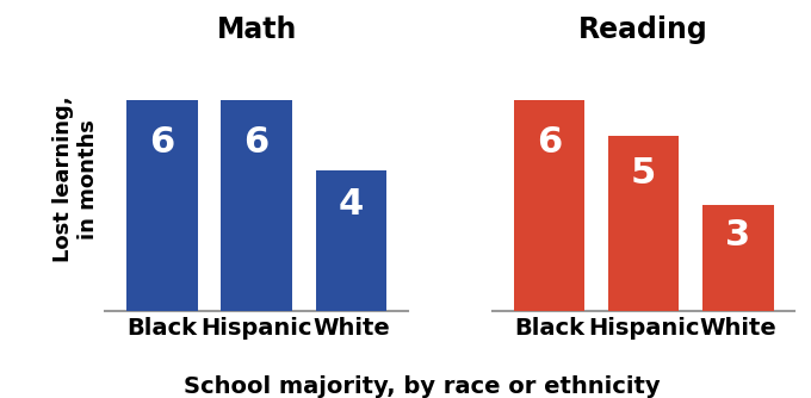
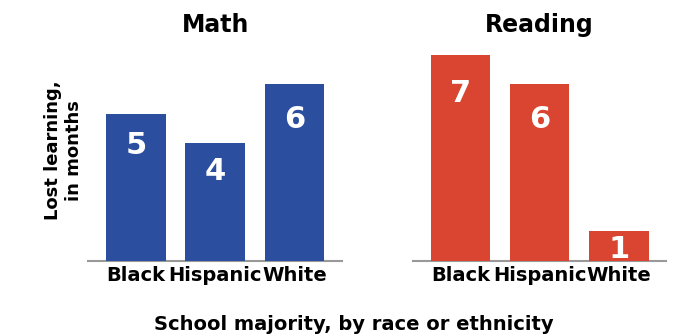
Math/Black: 6 -> 5
Math/Hispanic: 6 -> 4
Math/White: 4 -> 6
Reading/Black: 6 -> 7
Reading/Hispanic: 5 -> 6
Reading/White: 3 -> 1
